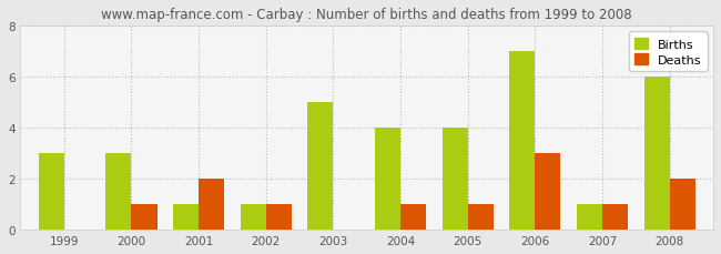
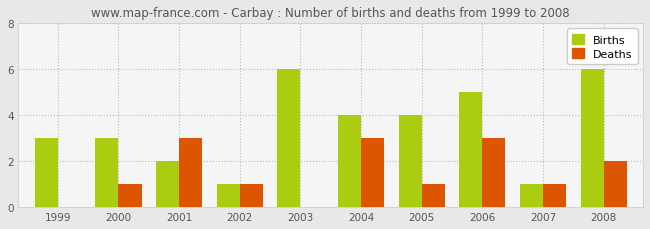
Births/2001: 1 -> 2
Deaths/2001: 2 -> 3
Births/2003: 5 -> 6
Deaths/2004: 1 -> 3
Births/2006: 7 -> 5
